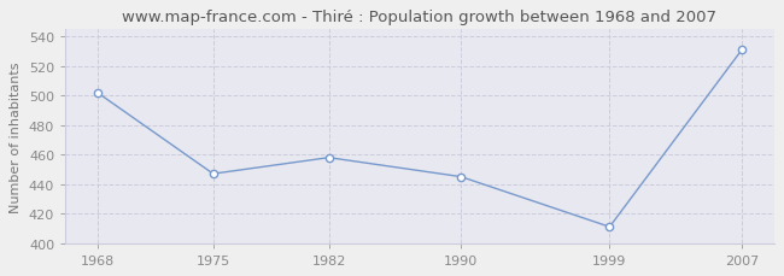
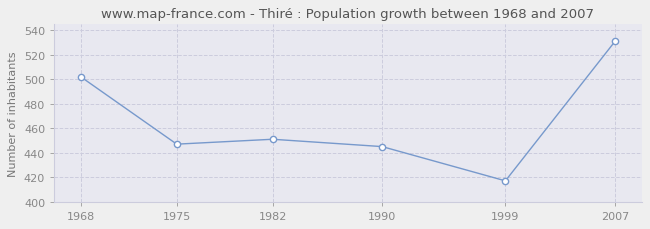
1982: 458 -> 451
1999: 411 -> 417
